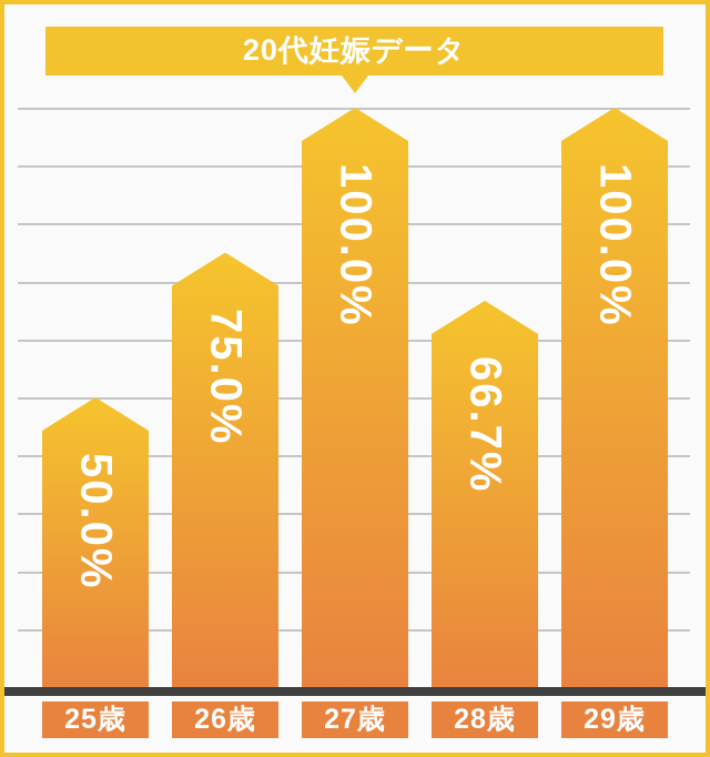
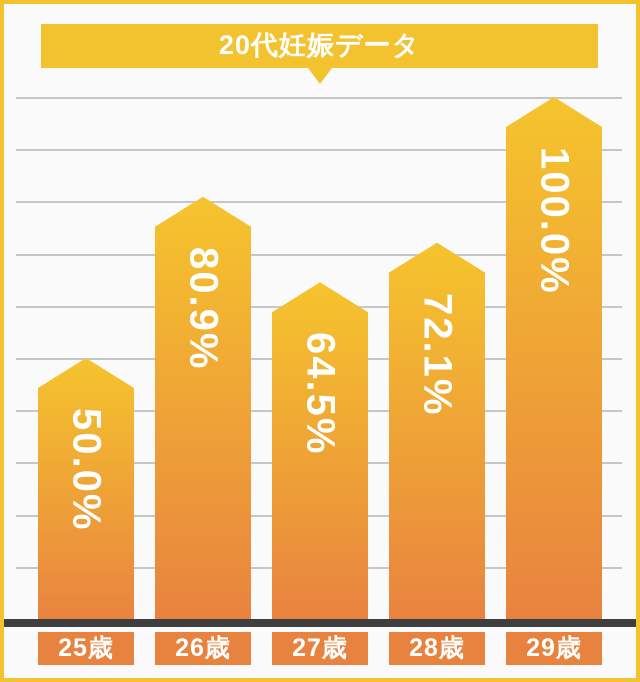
26歳: 75.0% -> 80.9%
27歳: 100.0% -> 64.5%
28歳: 66.7% -> 72.1%
